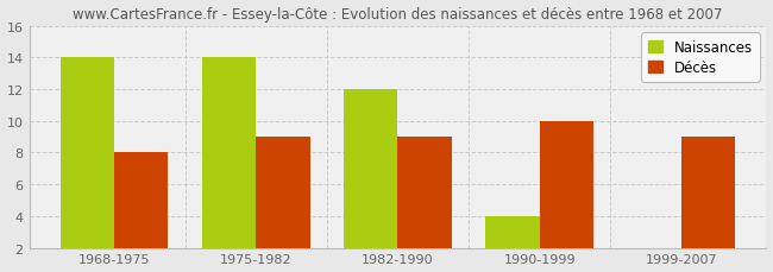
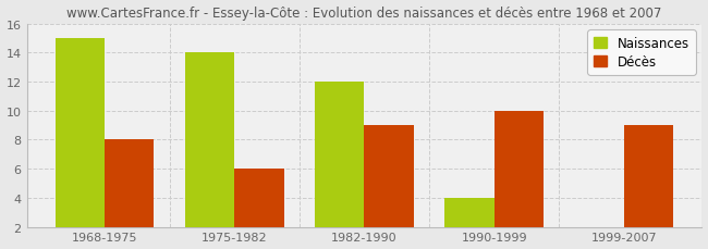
Naissances/1968-1975: 14 -> 15
Décès/1975-1982: 9 -> 6
